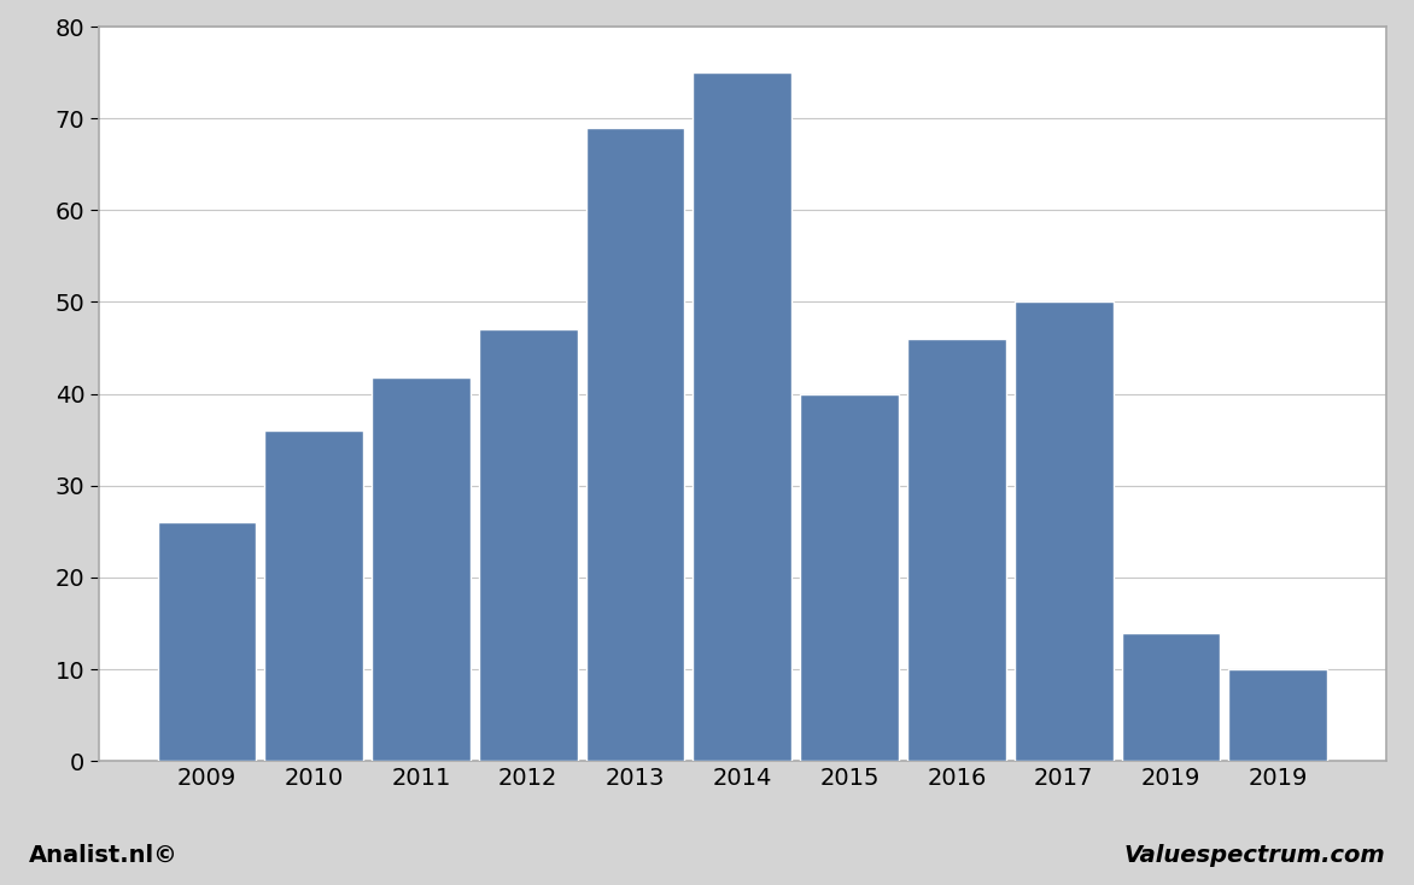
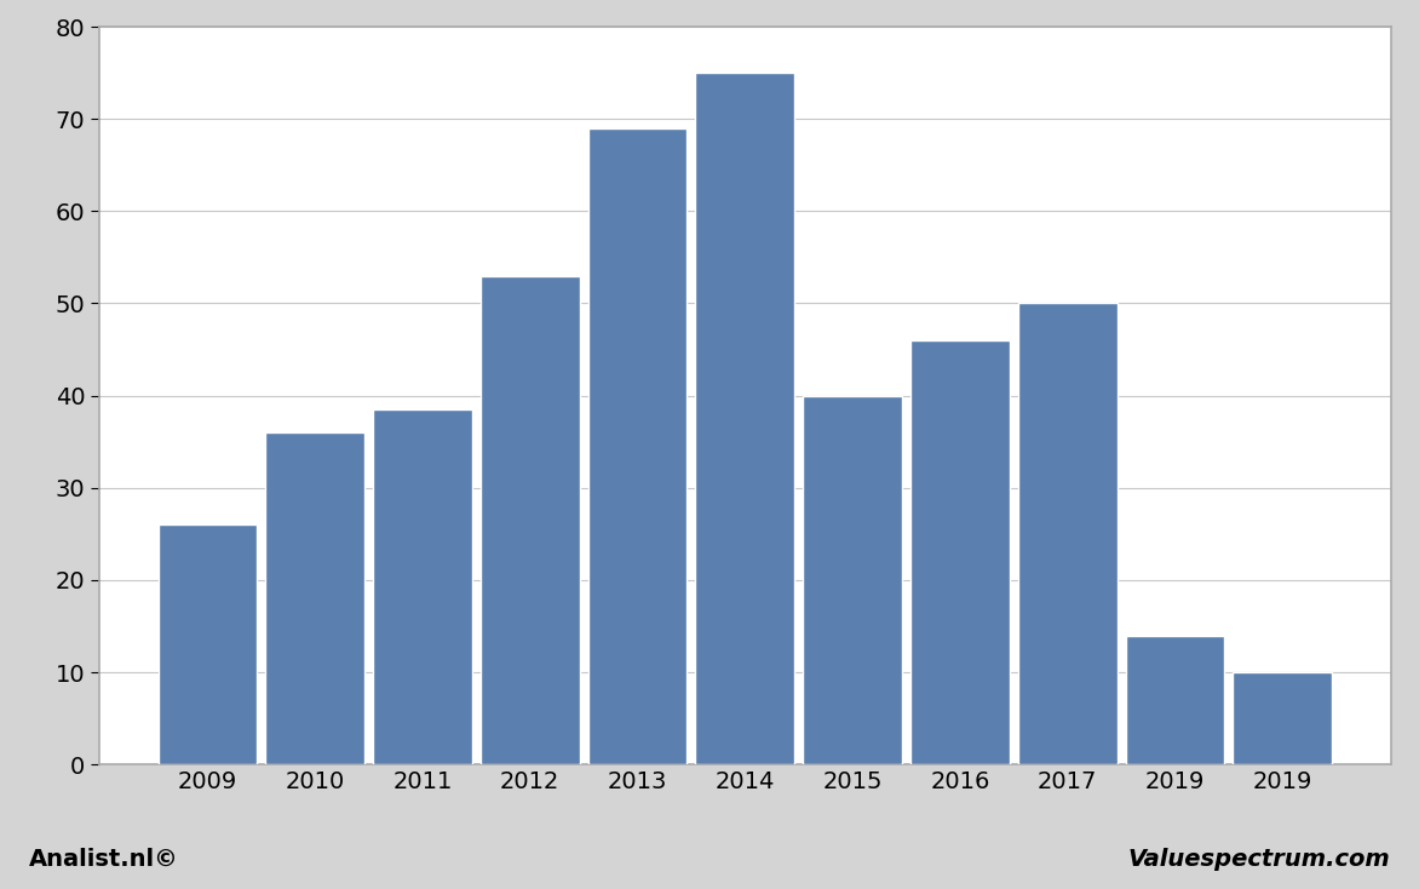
2011: 41.8 -> 38.5
2012: 47.0 -> 53.0
